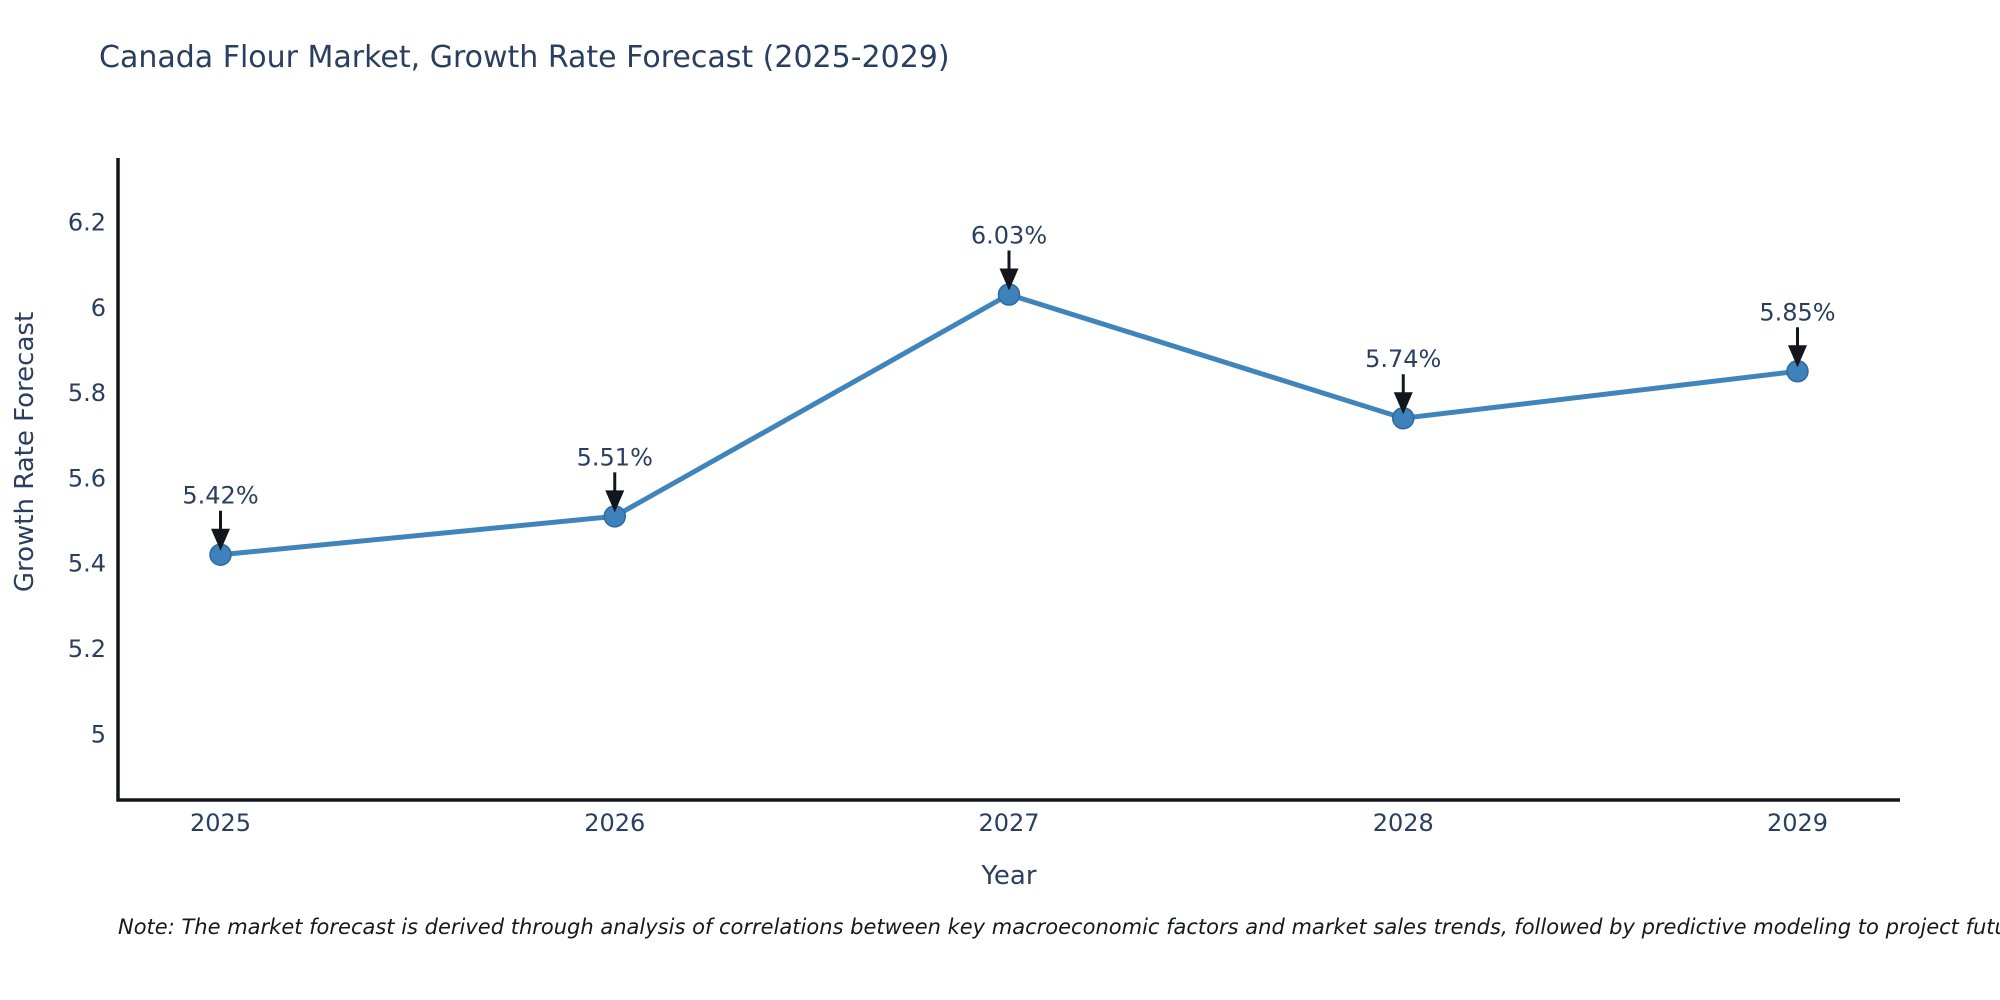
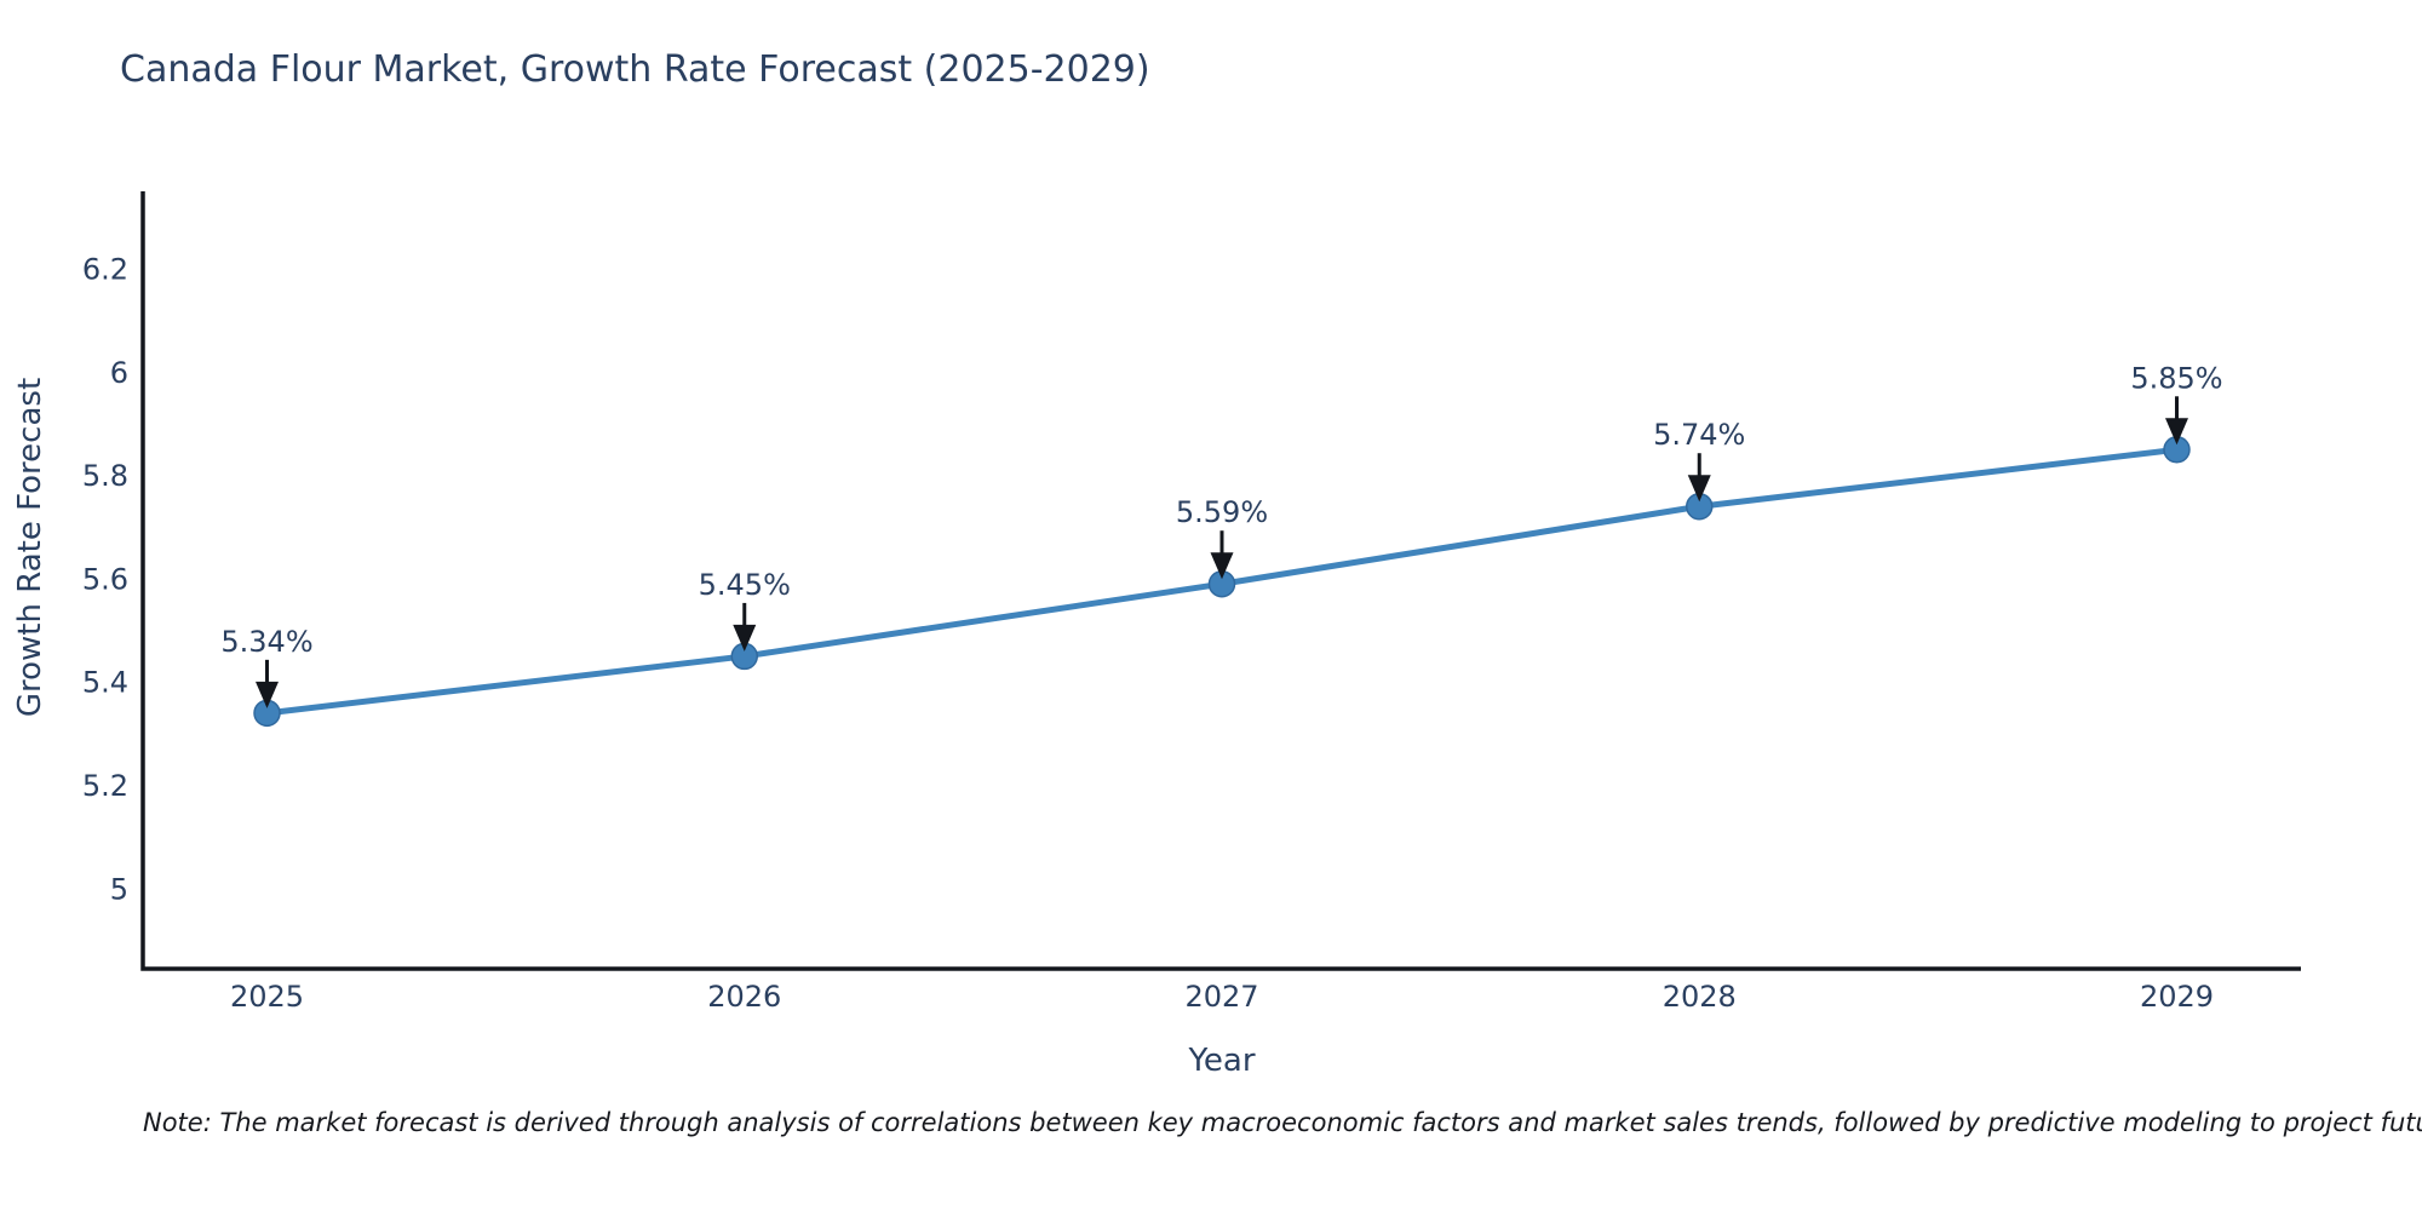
2025: 5.42% -> 5.34%
2026: 5.51% -> 5.45%
2027: 6.03% -> 5.59%
